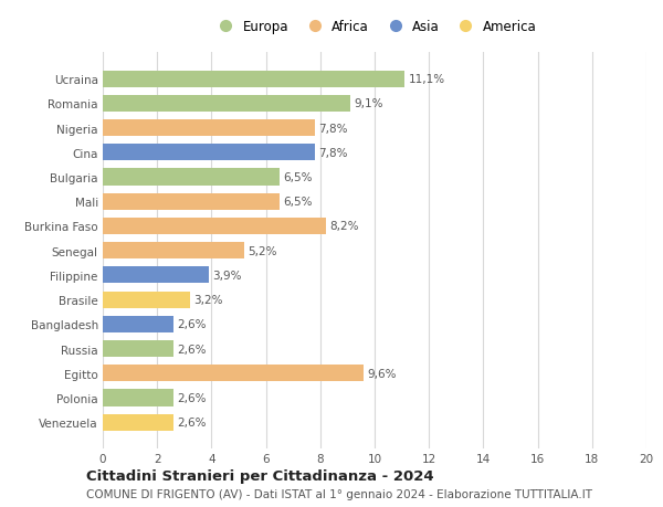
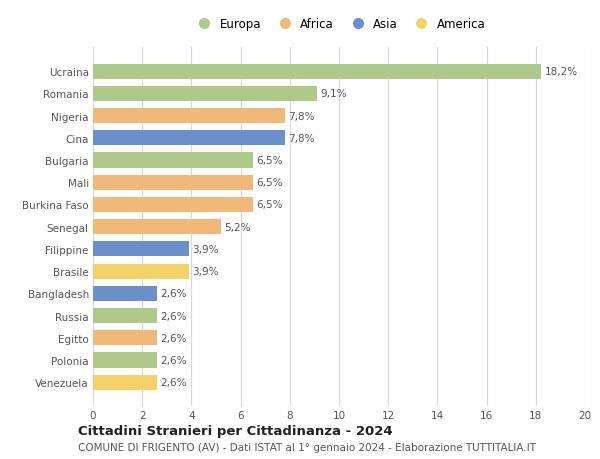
Ucraina: 11,1% -> 18,2%
Burkina Faso: 8,2% -> 6,5%
Brasile: 3,2% -> 3,9%
Egitto: 9,6% -> 2,6%
